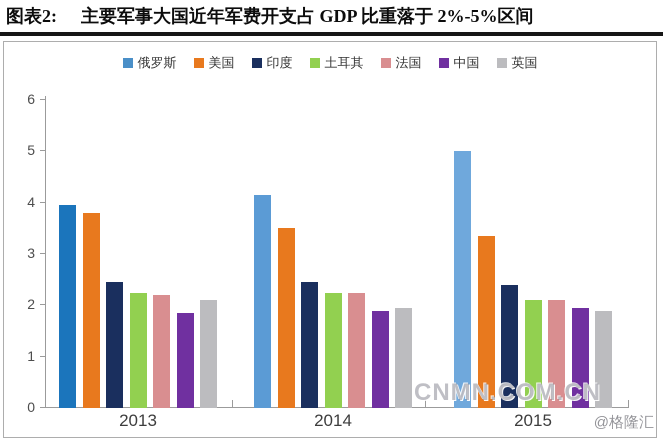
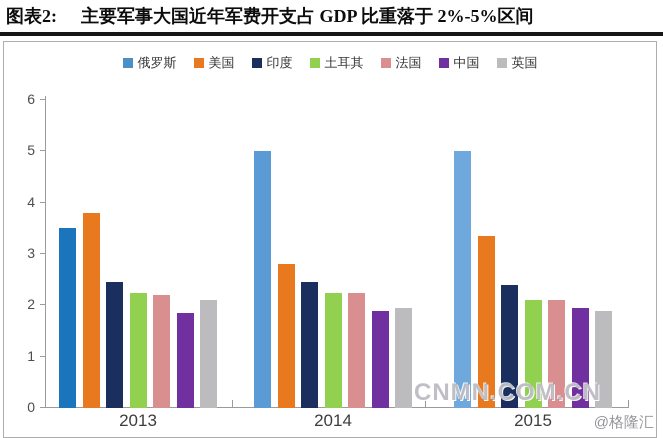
俄罗斯/2013: 4.0 -> 3.5
俄罗斯/2014: 4.2 -> 5.0
美国/2014: 3.5 -> 2.8
